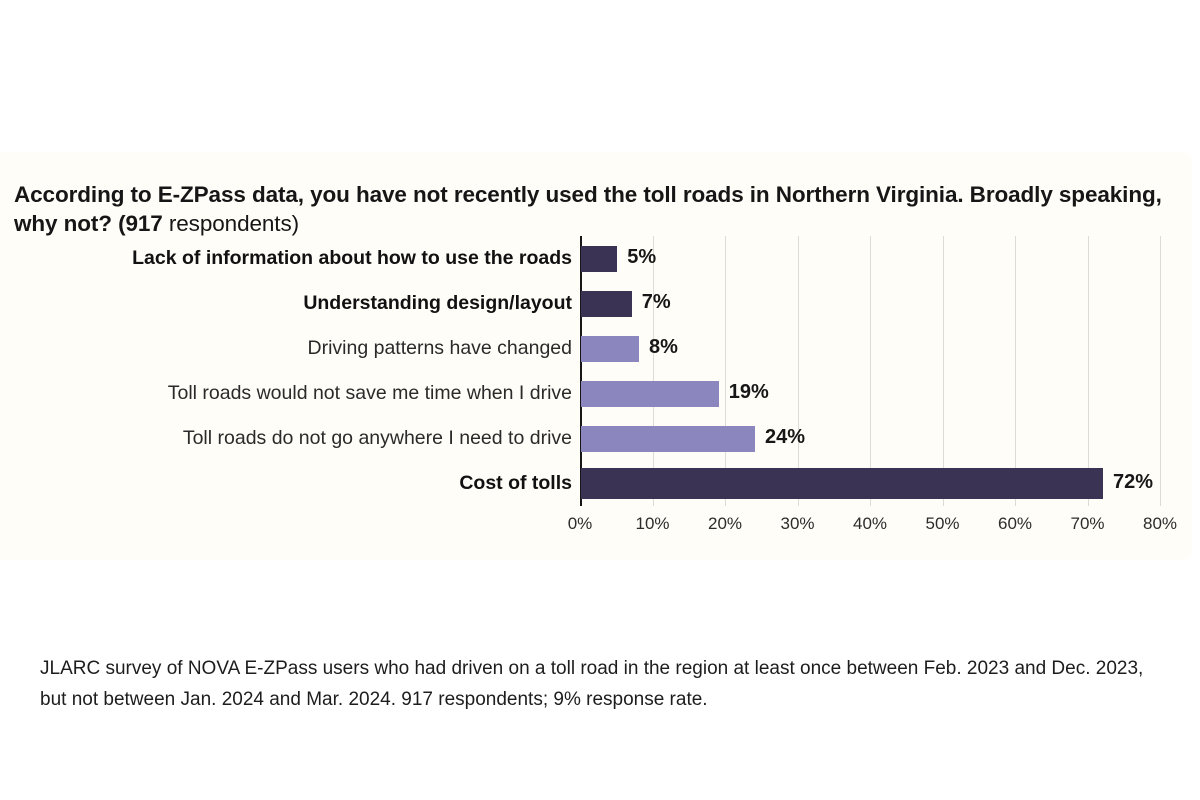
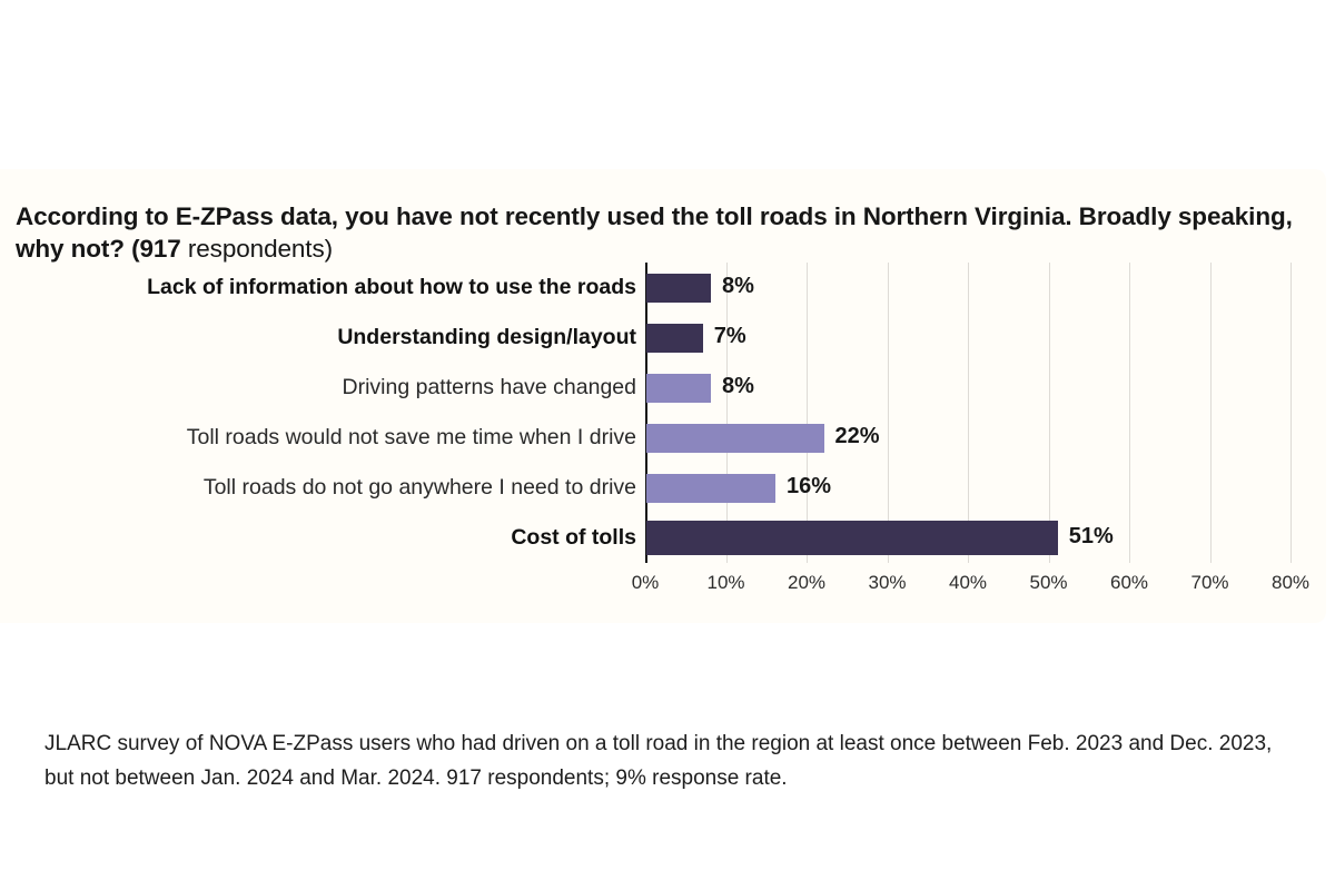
Lack of information about how to use the roads: 5% -> 8%
Toll roads would not save me time when I drive: 19% -> 22%
Toll roads do not go anywhere I need to drive: 24% -> 16%
Cost of tolls: 72% -> 51%
